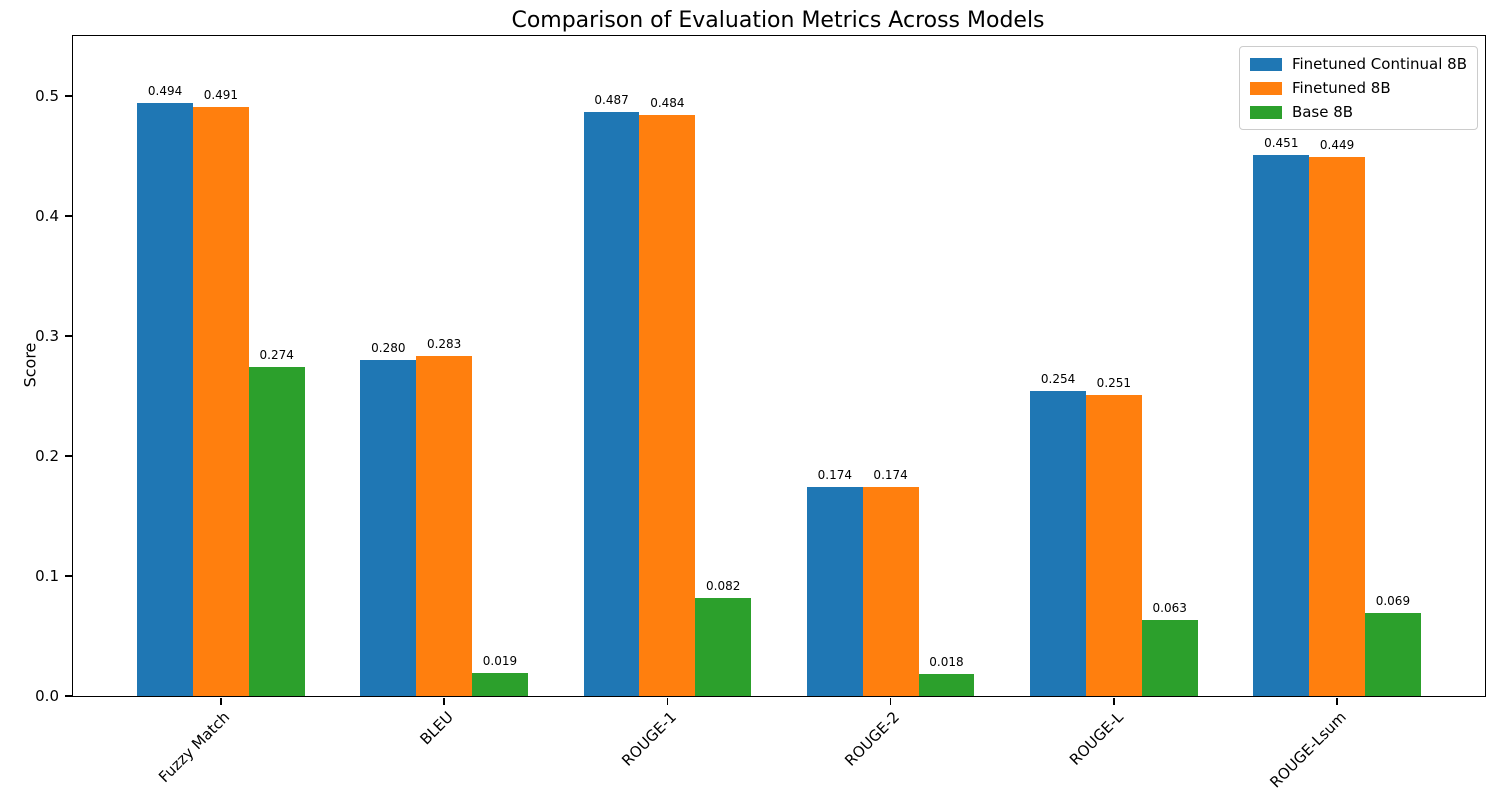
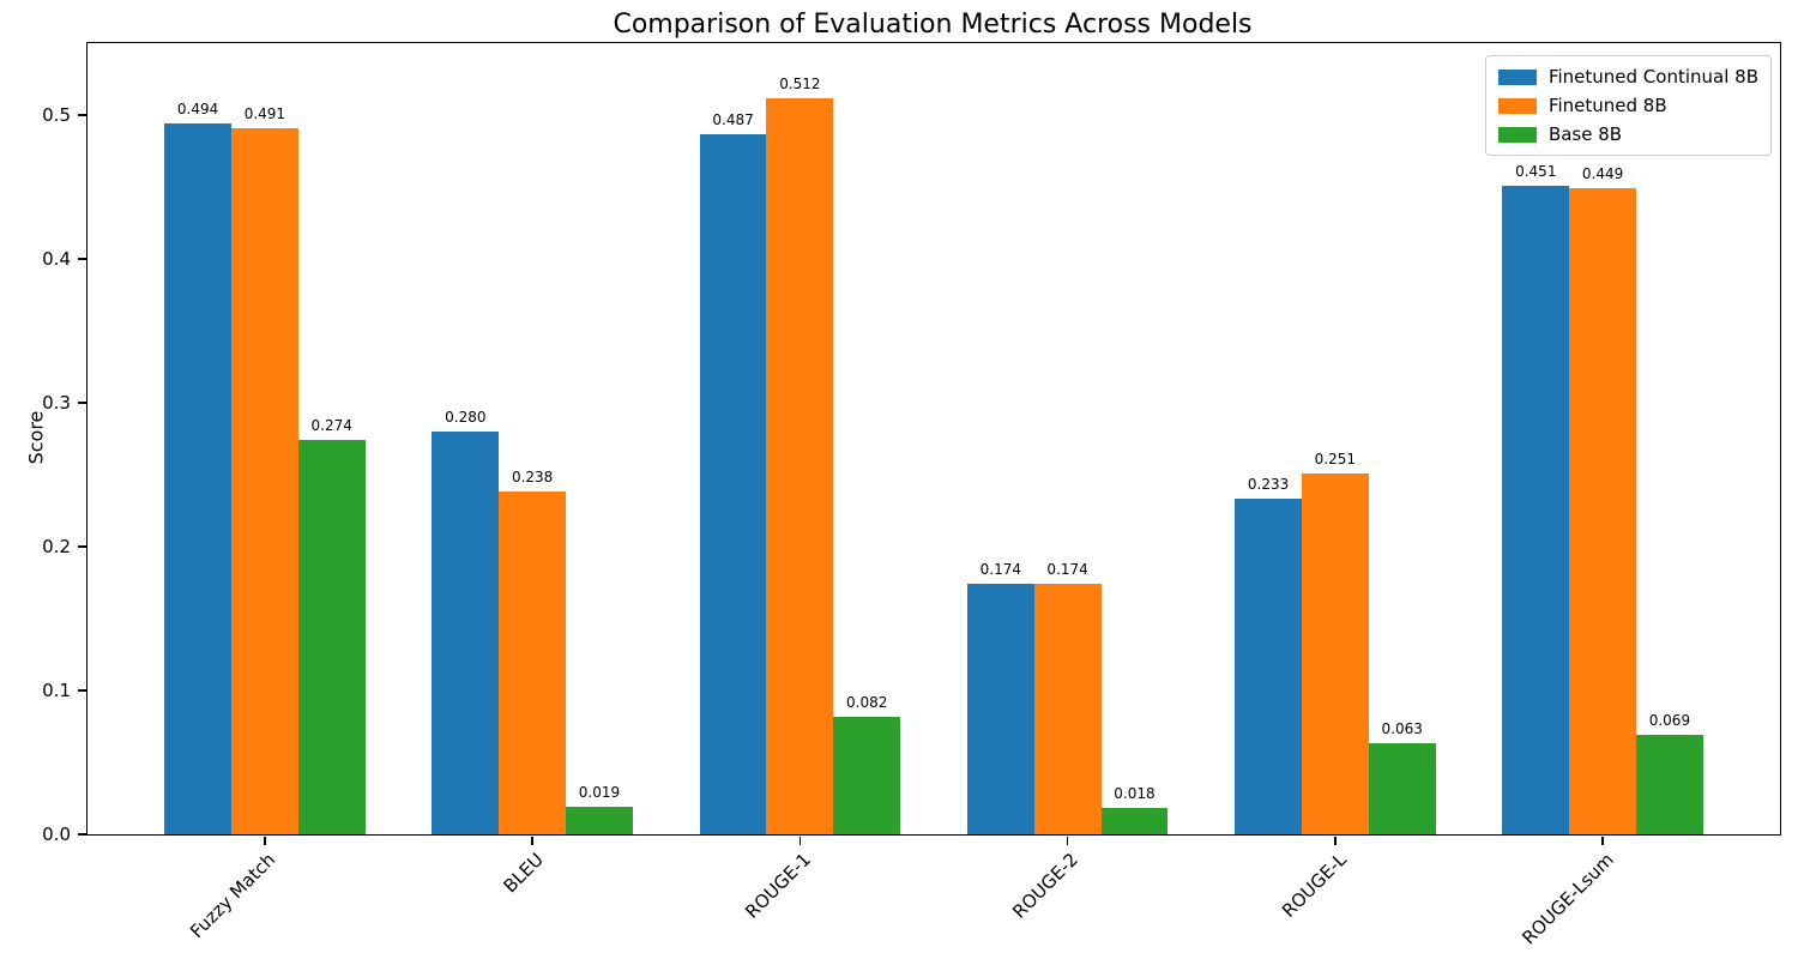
Finetuned 8B/BLEU: 0.283 -> 0.238
Finetuned 8B/ROUGE-1: 0.484 -> 0.512
Finetuned Continual 8B/ROUGE-L: 0.254 -> 0.233
